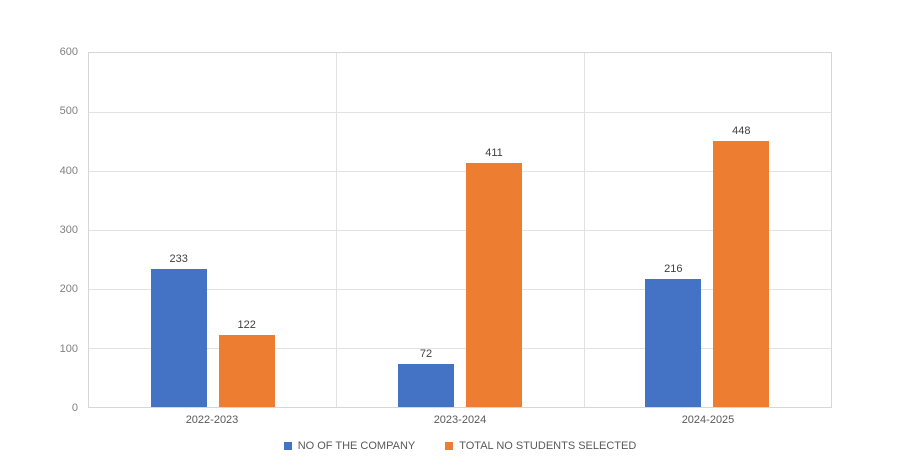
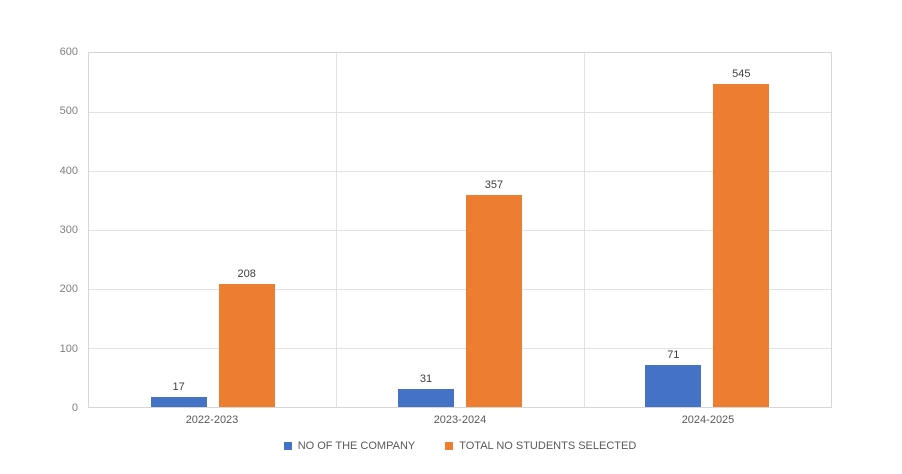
NO OF THE COMPANY/2022-2023: 233 -> 17
TOTAL NO STUDENTS SELECTED/2022-2023: 122 -> 208
NO OF THE COMPANY/2023-2024: 72 -> 31
TOTAL NO STUDENTS SELECTED/2023-2024: 411 -> 357
NO OF THE COMPANY/2024-2025: 216 -> 71
TOTAL NO STUDENTS SELECTED/2024-2025: 448 -> 545
